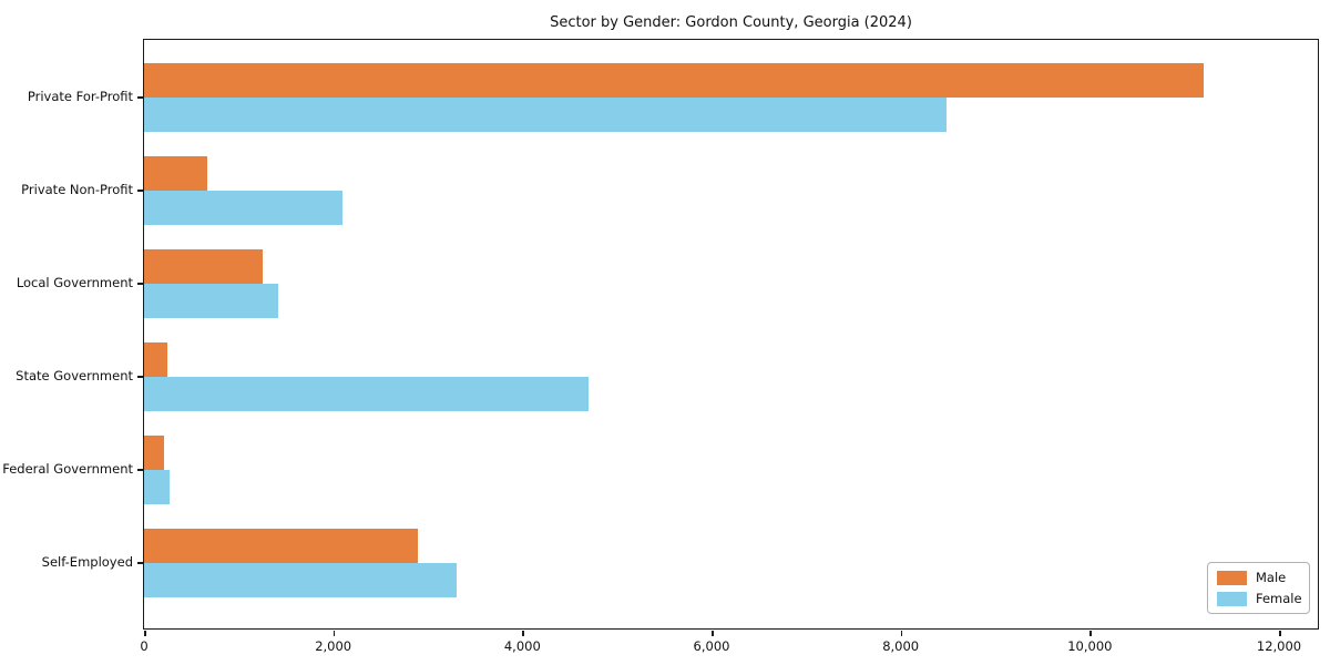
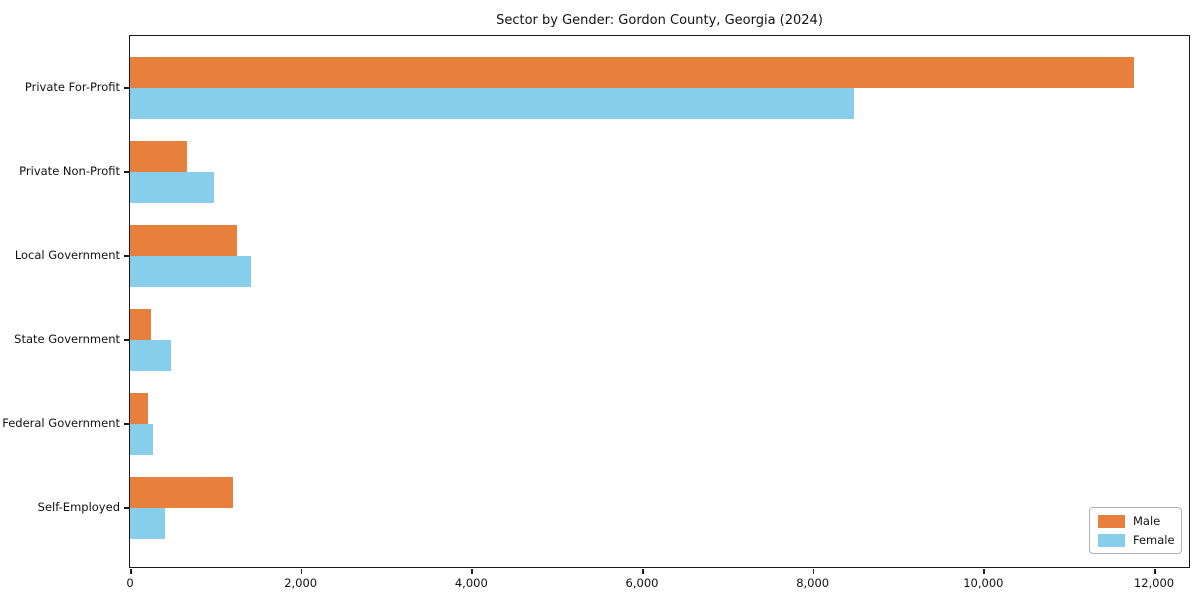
Male/Private For-Profit: 11200 -> 11800
Female/Private Non-Profit: 2100 -> 1000
Female/State Government: 4700 -> 500
Male/Self-Employed: 2900 -> 1200
Female/Self-Employed: 3300 -> 400
